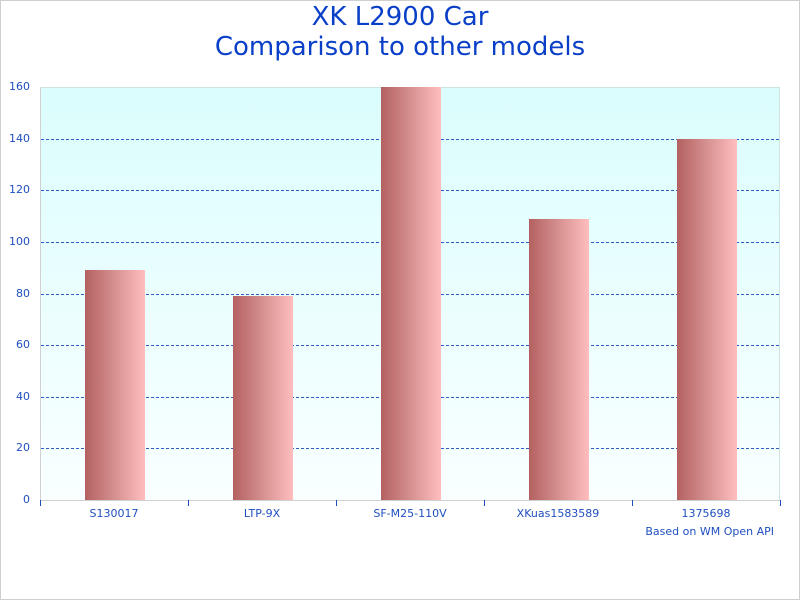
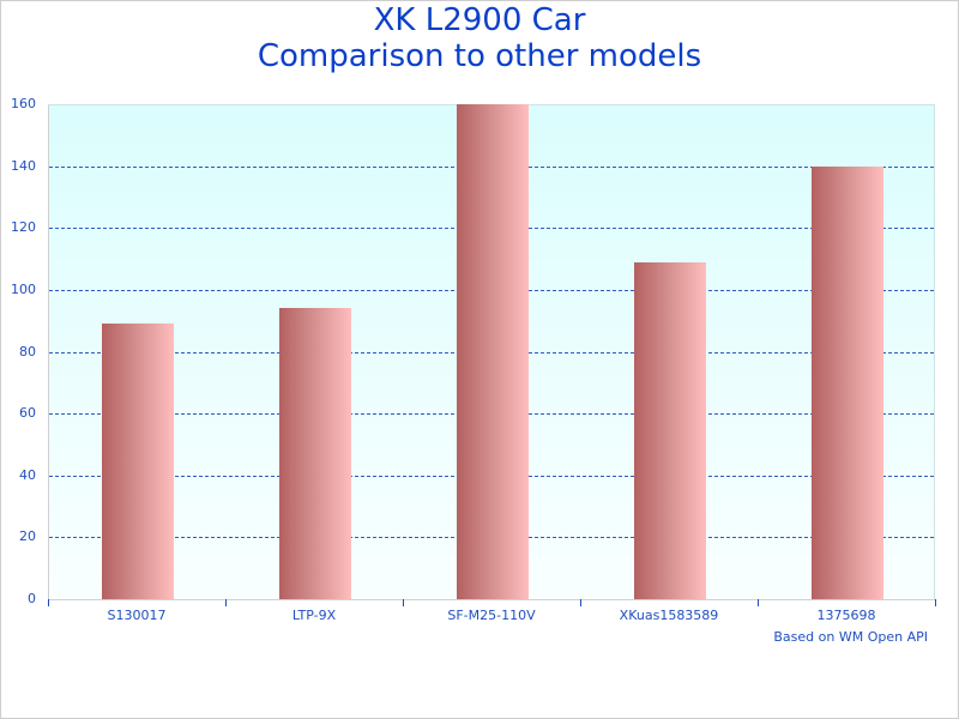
LTP-9X: 79 -> 94
